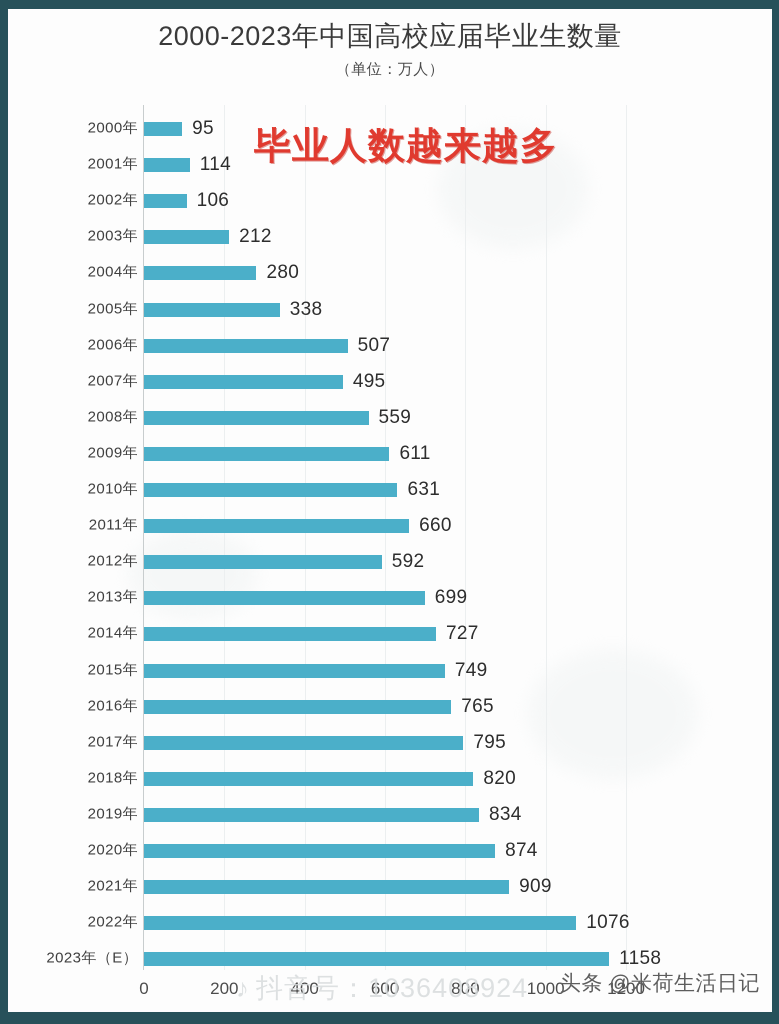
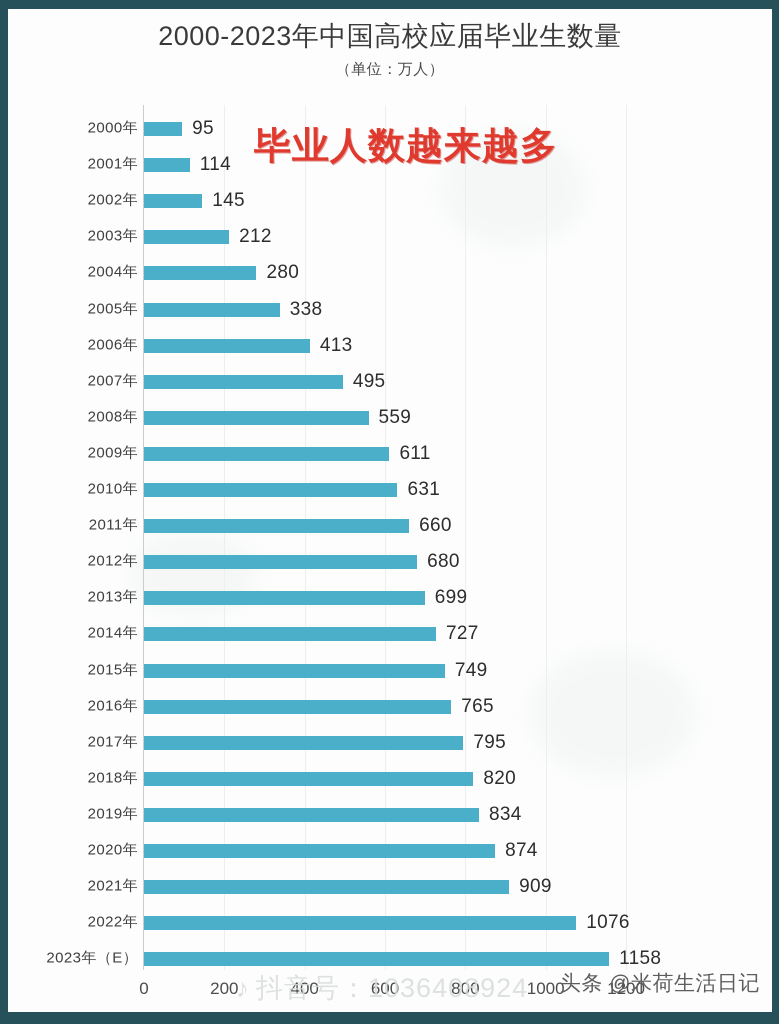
2002年: 106 -> 145
2006年: 507 -> 413
2012年: 592 -> 680
